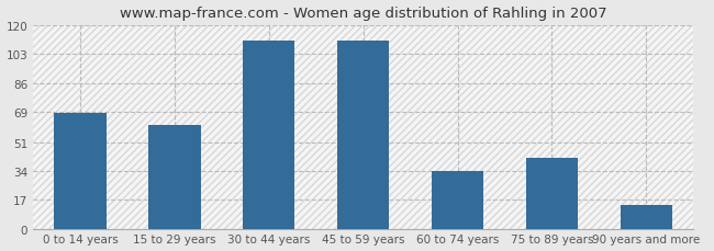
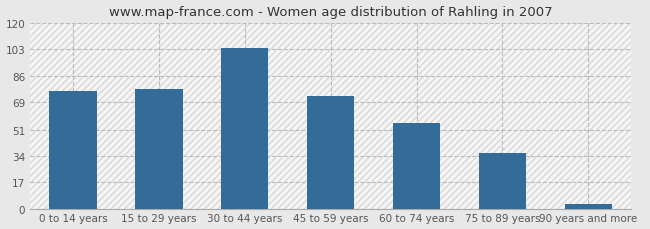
0 to 14 years: 68 -> 76
15 to 29 years: 61 -> 77
30 to 44 years: 111 -> 104
45 to 59 years: 111 -> 73
60 to 74 years: 34 -> 55
75 to 89 years: 42 -> 36
90 years and more: 14 -> 3
